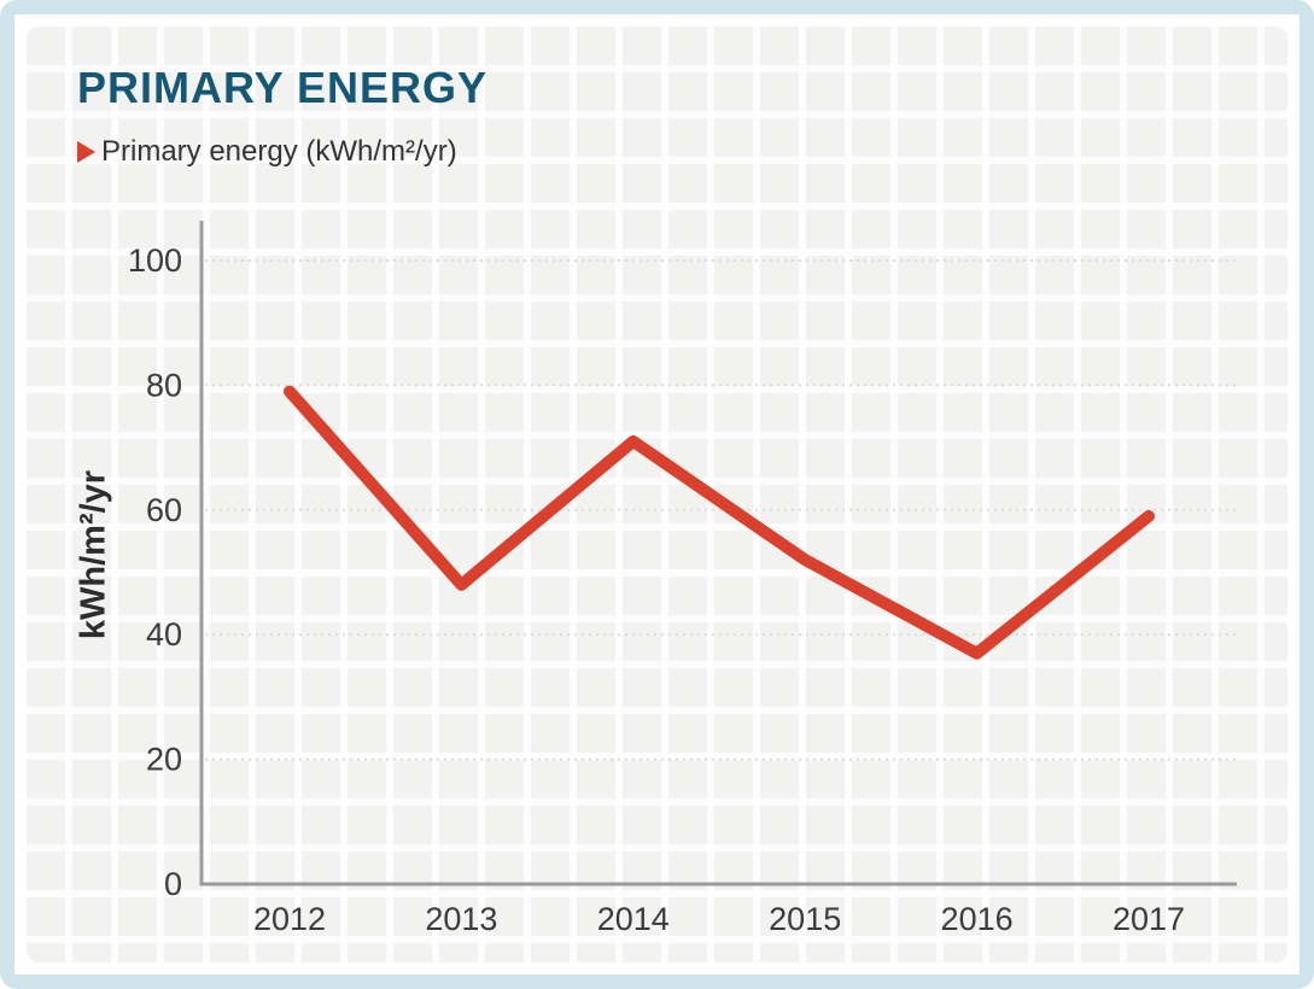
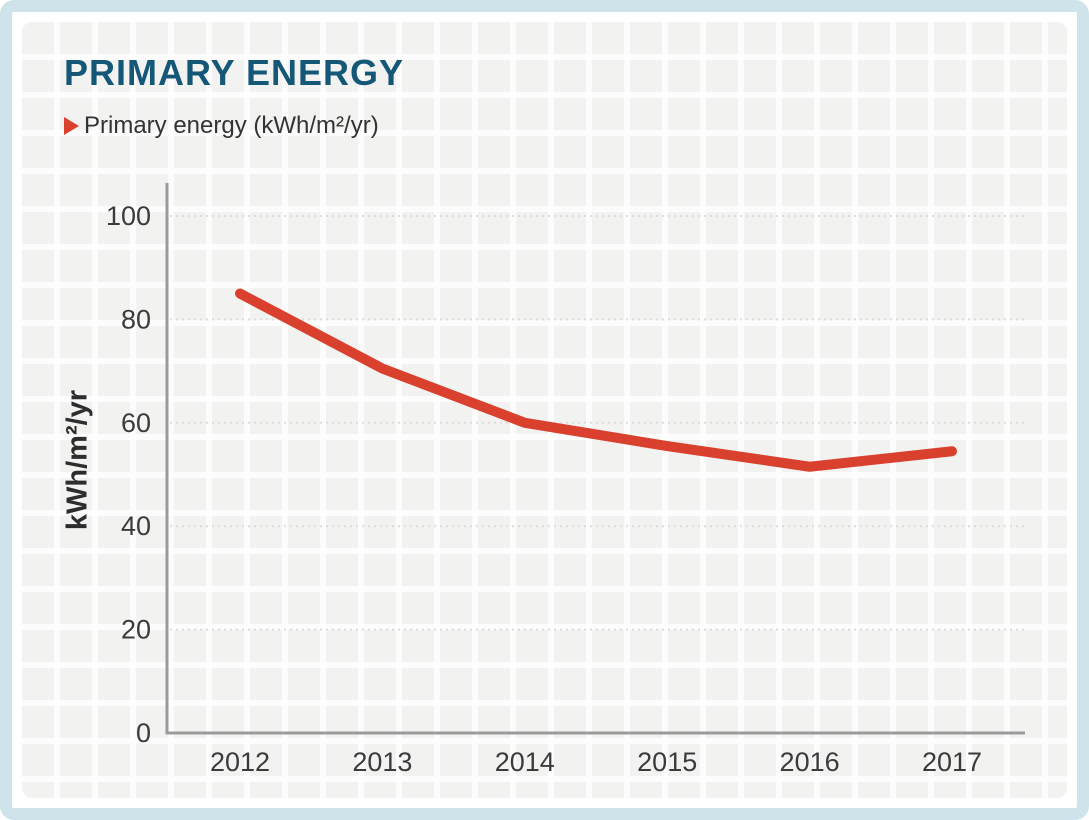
2012: 79 -> 85
2013: 48 -> 70
2014: 71 -> 60
2015: 52 -> 56
2016: 37 -> 52
2017: 59 -> 54
